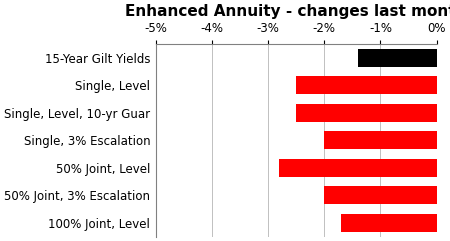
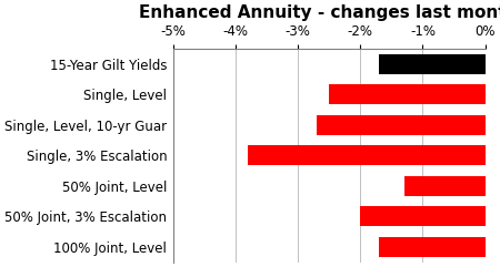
15-Year Gilt Yields: -1.4% -> -1.7%
Single, Level, 10-yr Guar: -2.5% -> -2.7%
Single, 3% Escalation: -2.0% -> -3.8%
50% Joint, Level: -2.8% -> -1.3%
